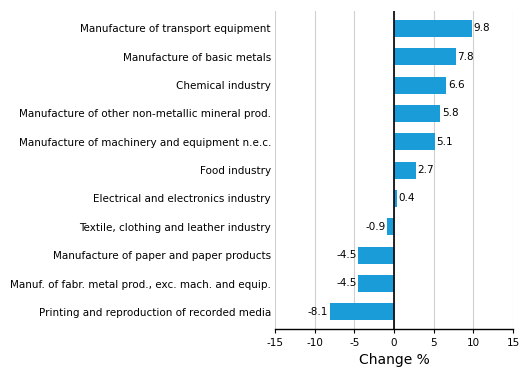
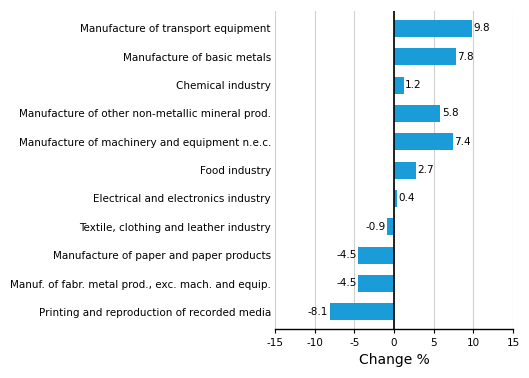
Chemical industry: 6.6 -> 1.2
Manufacture of machinery and equipment n.e.c.: 5.1 -> 7.4
